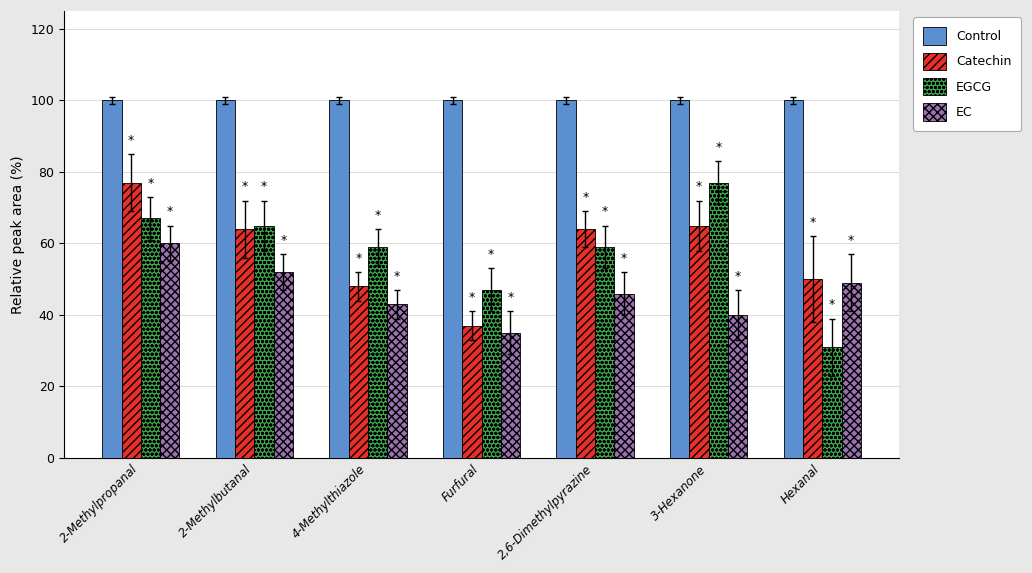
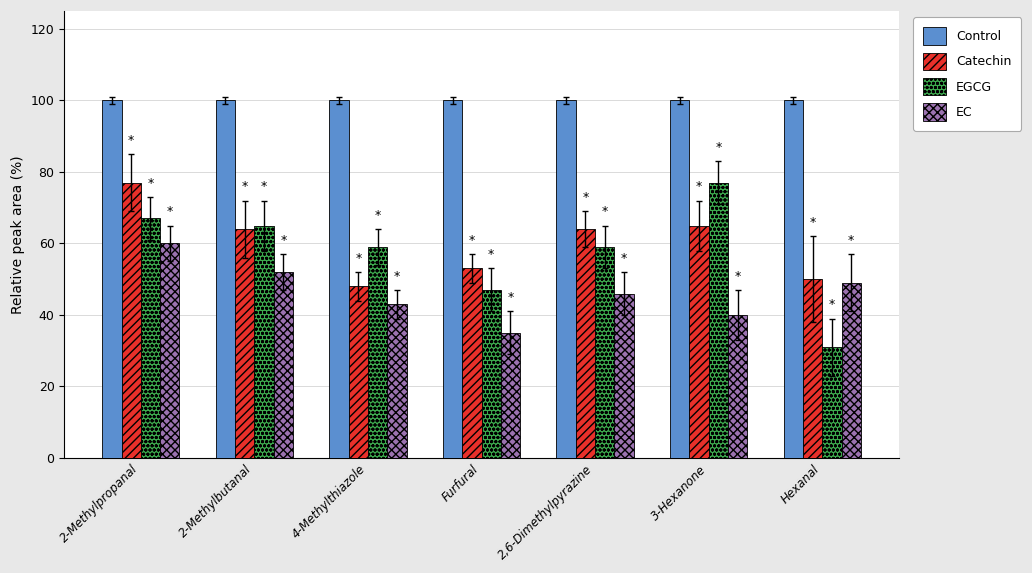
Catechin/Furfural: 37 -> 53
